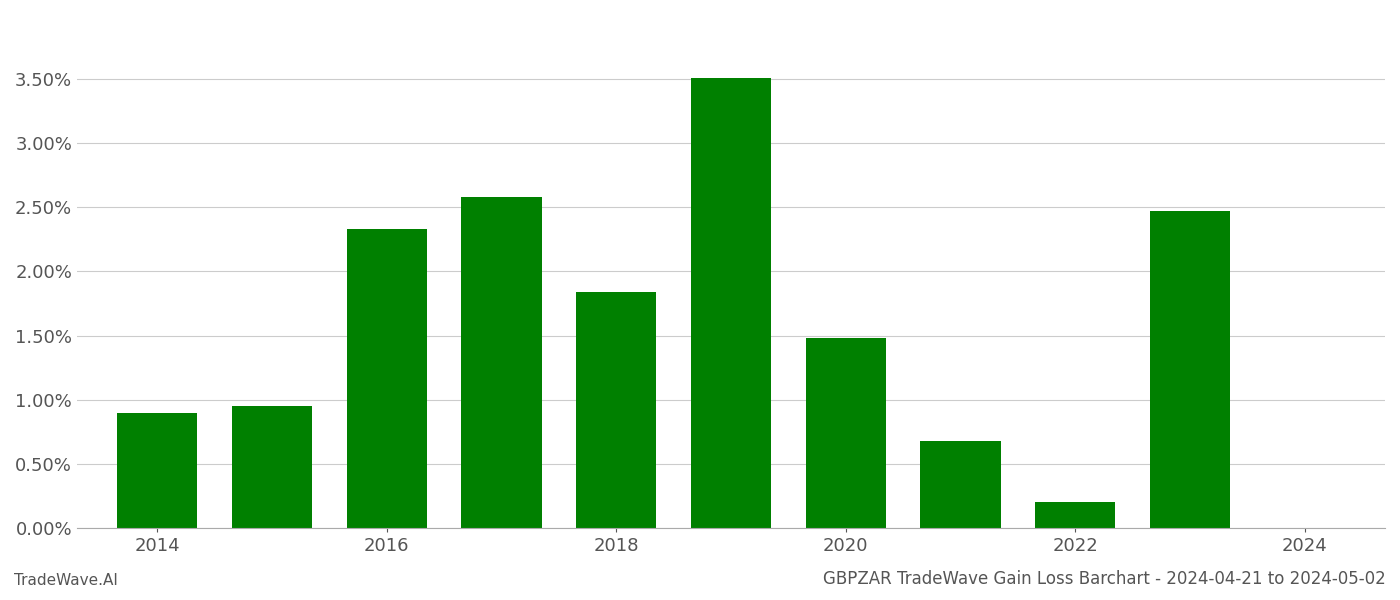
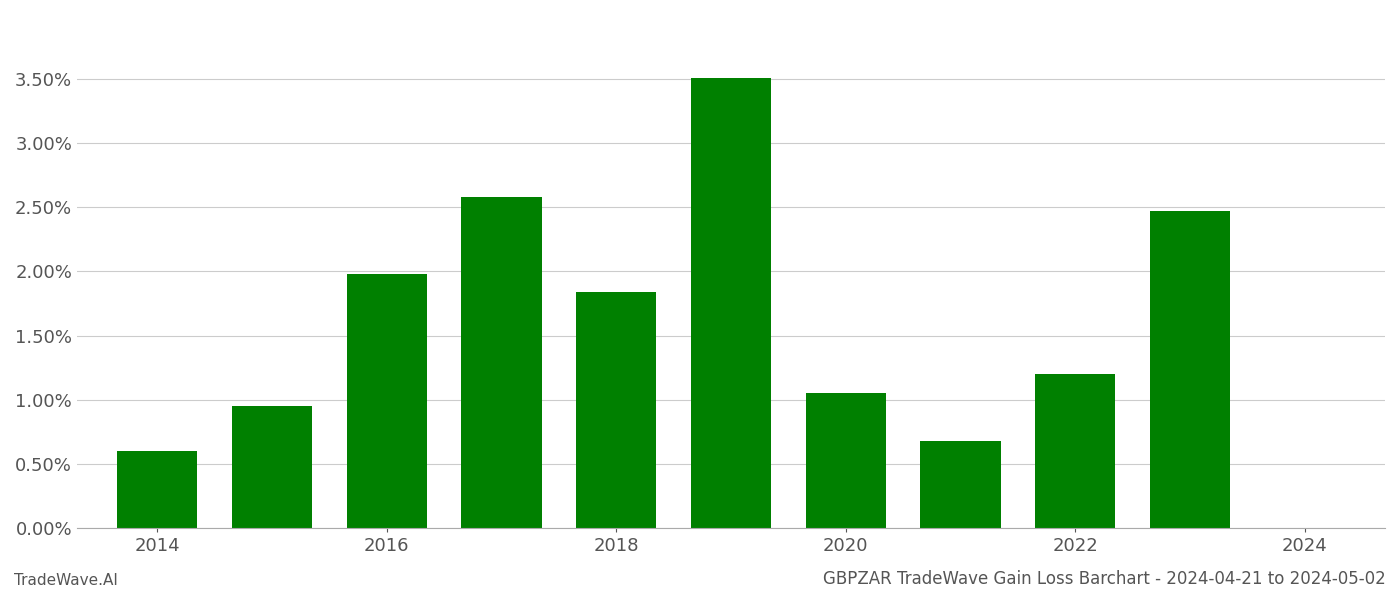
2014: 0.90% -> 0.60%
2016: 2.33% -> 1.98%
2020: 1.48% -> 1.05%
2022: 0.20% -> 1.20%
